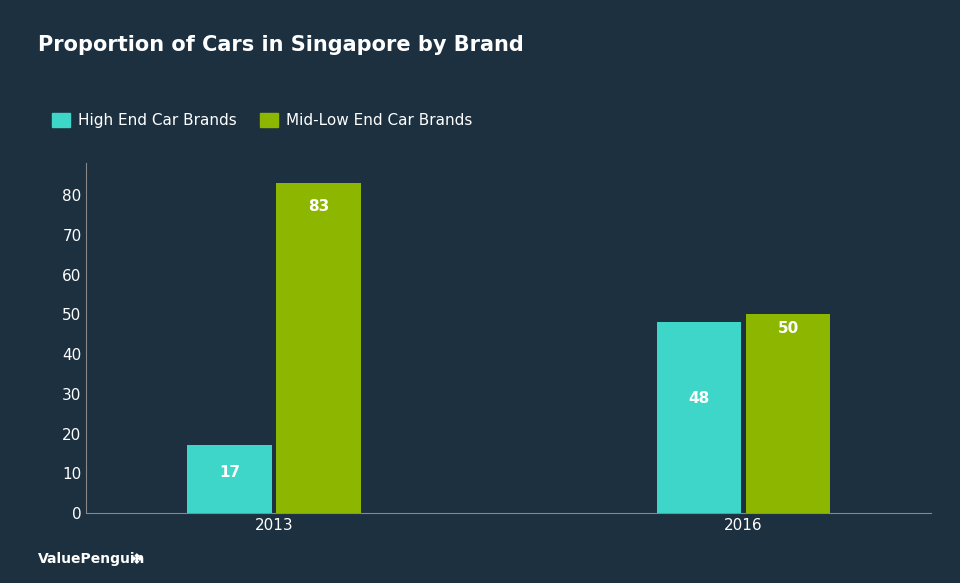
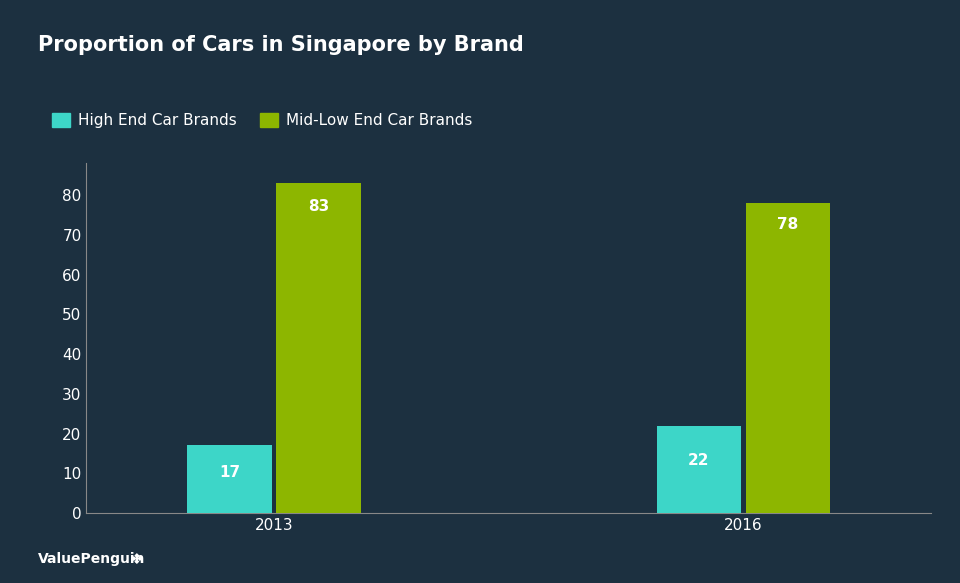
High End Car Brands/2016: 48 -> 22
Mid-Low End Car Brands/2016: 50 -> 78
